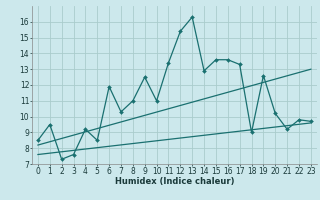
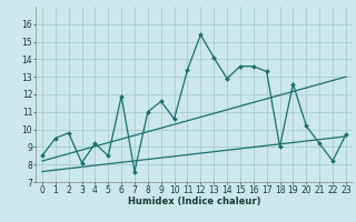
2: 7.3 -> 9.8
3: 7.6 -> 8.1
7: 10.3 -> 7.6
9: 12.5 -> 11.6
10: 11.0 -> 10.6
13: 16.3 -> 14.1
22: 9.8 -> 8.2
